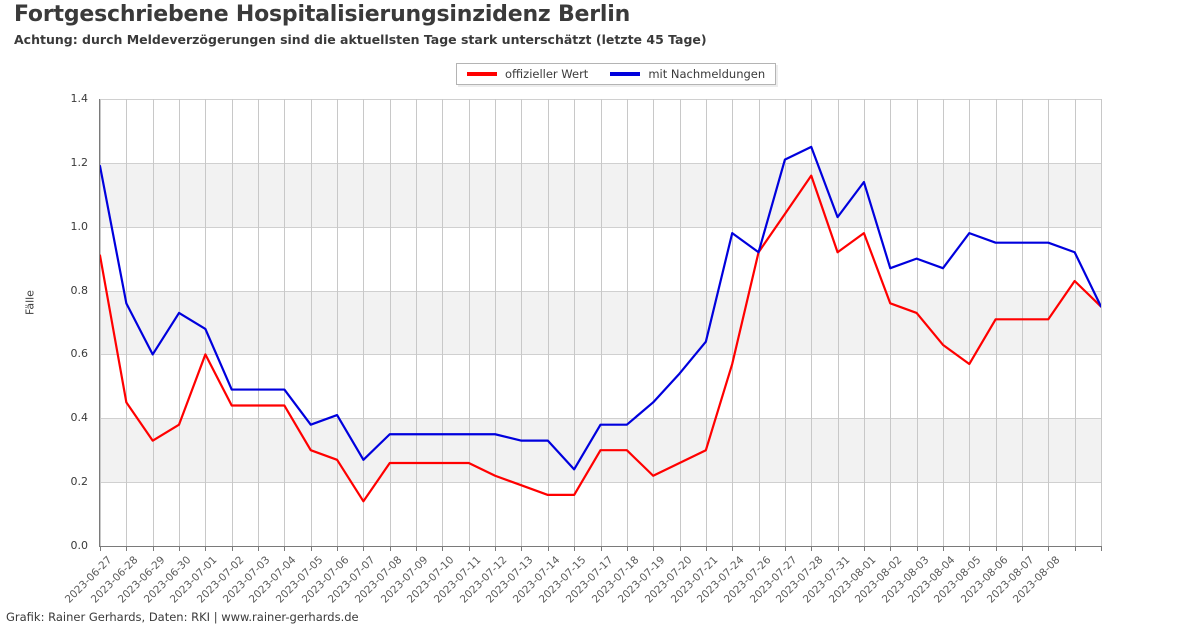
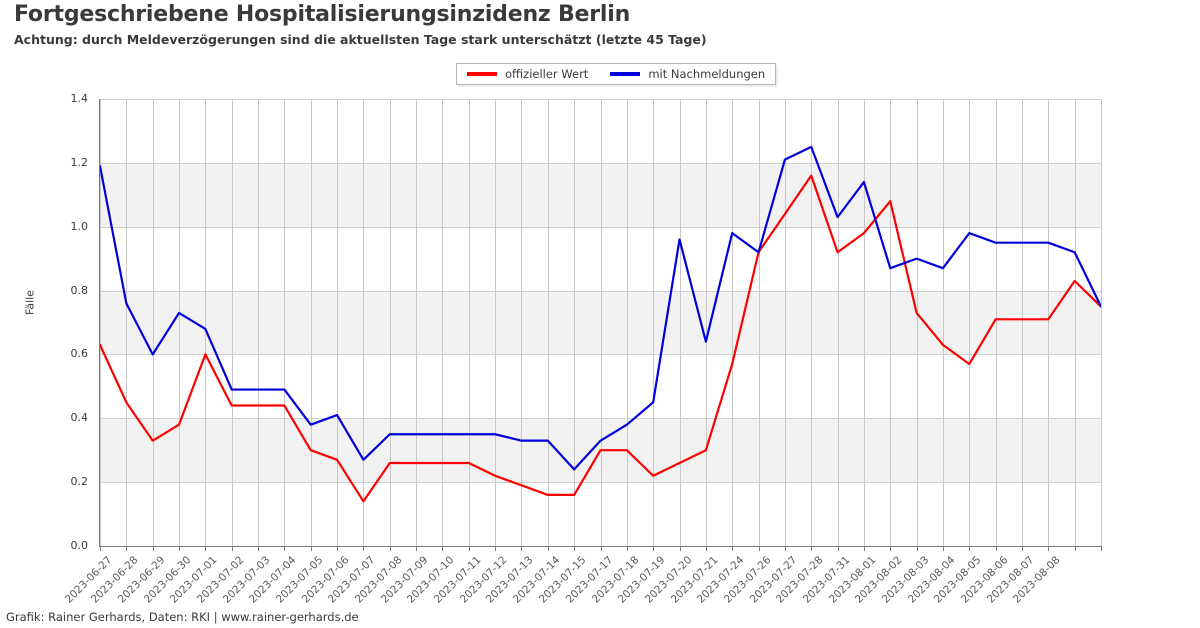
offizieller Wert/2023-06-27: 0.91 -> 0.63
mit Nachmeldungen/2023-07-17: 0.38 -> 0.33
mit Nachmeldungen/2023-07-20: 0.54 -> 0.96
offizieller Wert/2023-08-02: 0.76 -> 1.08
